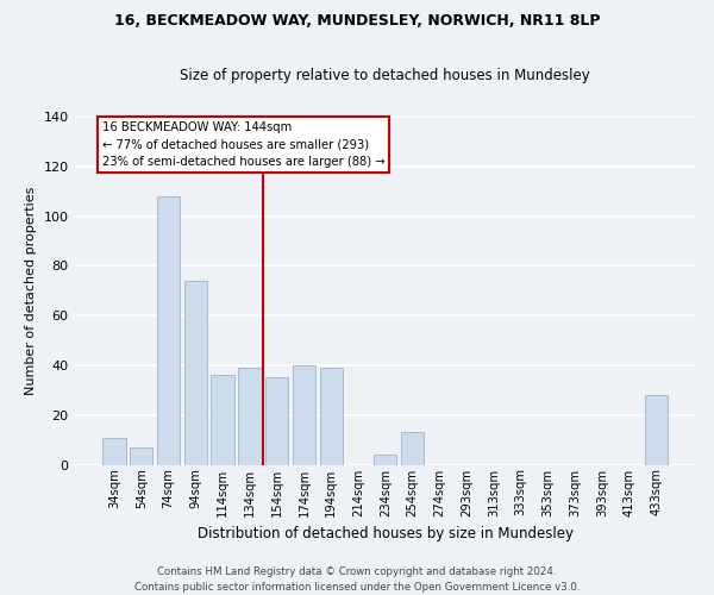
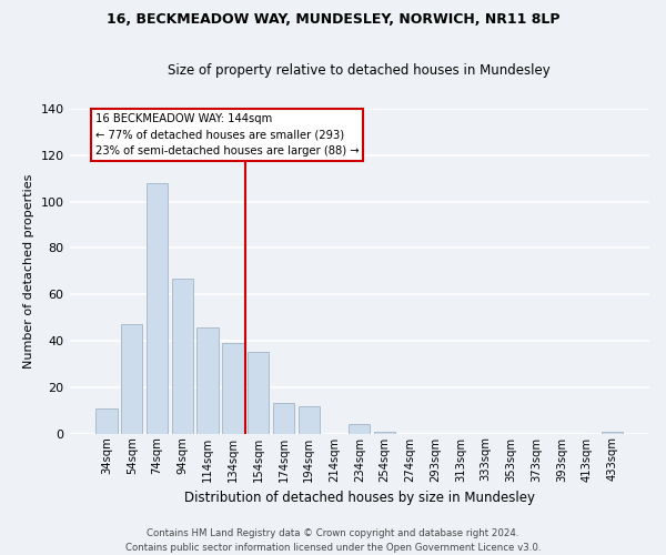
54sqm: 7 -> 47
94sqm: 74 -> 67
114sqm: 36 -> 46
174sqm: 40 -> 13
194sqm: 39 -> 12
254sqm: 13 -> 1
433sqm: 28 -> 1
